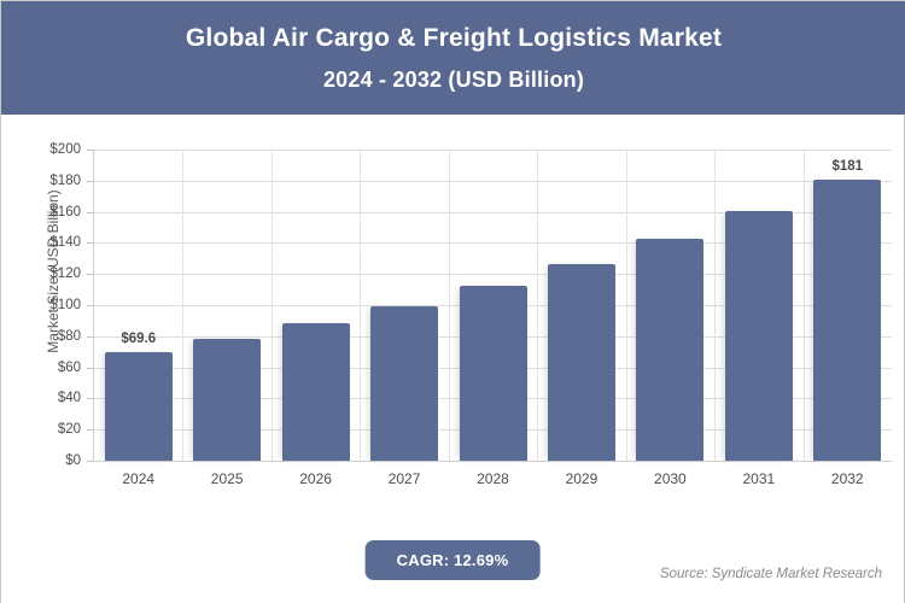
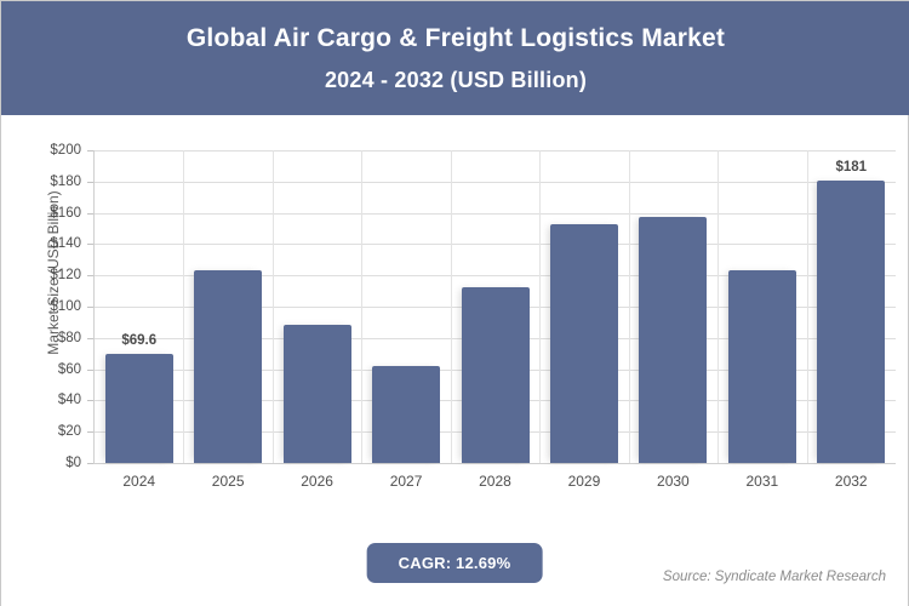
2025: $78 -> $123
2027: $100 -> $62
2029: $126 -> $153
2030: $142 -> $157
2031: $161 -> $123
